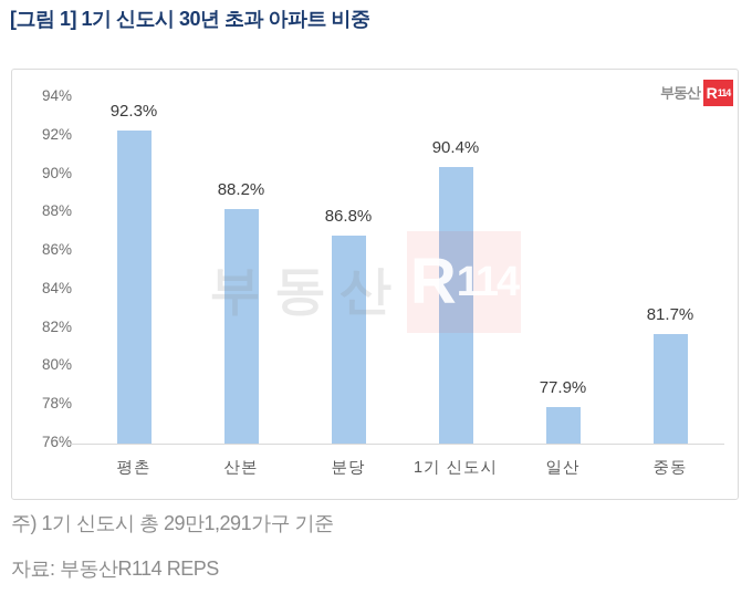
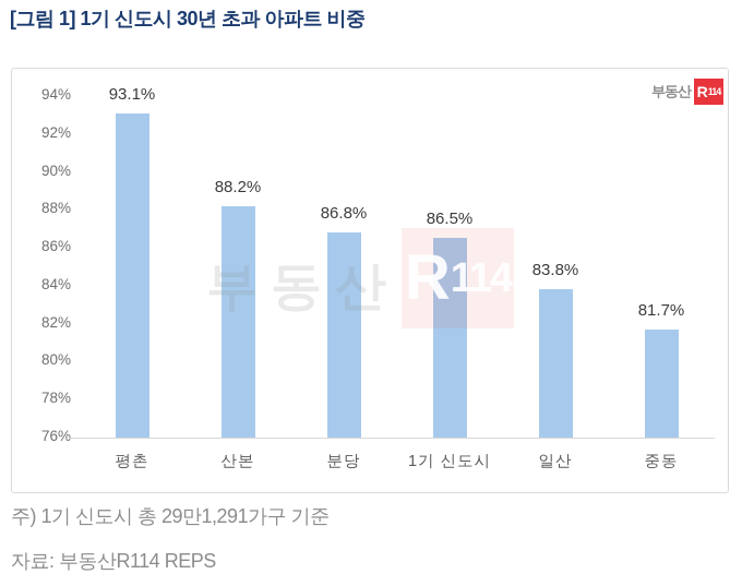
평촌: 92.3% -> 93.1%
1기 신도시: 90.4% -> 86.5%
일산: 77.9% -> 83.8%
